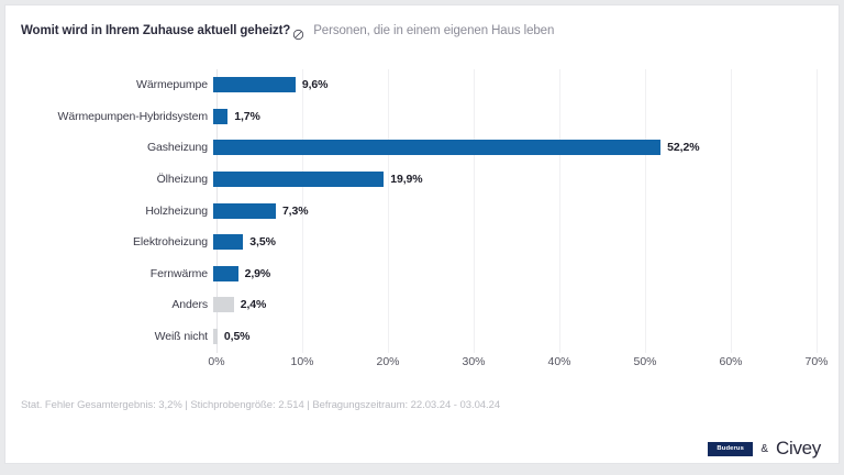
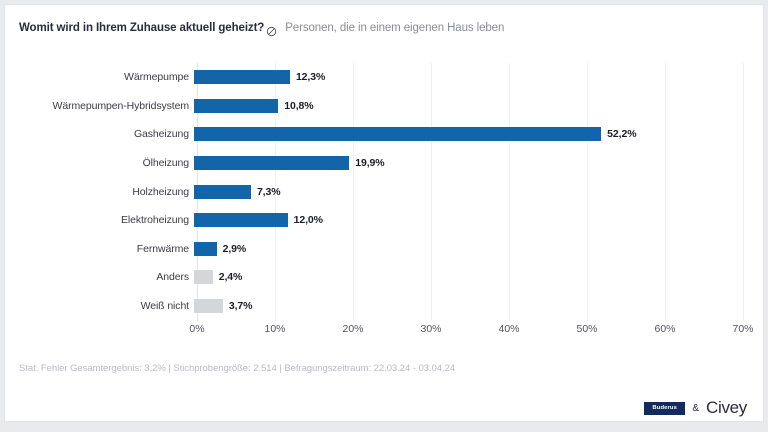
Wärmepumpe: 9,6% -> 12,3%
Wärmepumpen-Hybridsystem: 1,7% -> 10,8%
Elektroheizung: 3,5% -> 12,0%
Weiß nicht: 0,5% -> 3,7%
